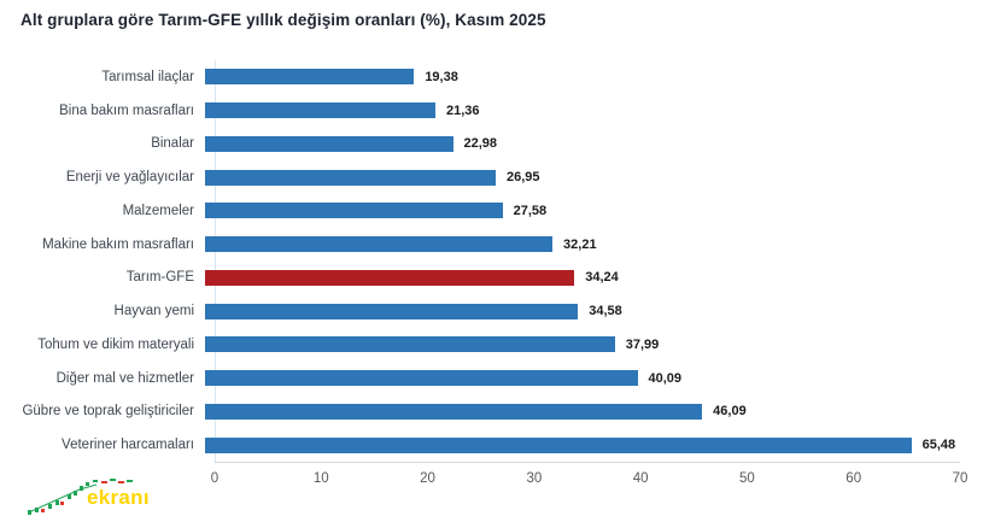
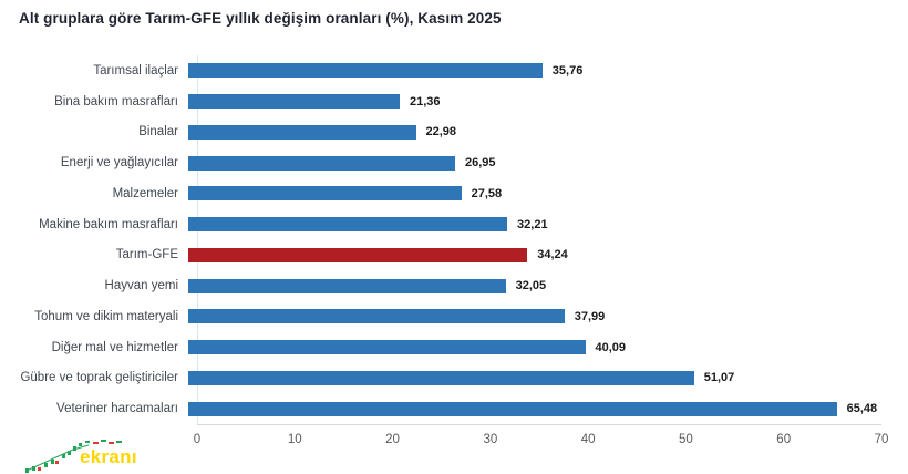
Tarımsal ilaçlar: 19,38 -> 35,76
Hayvan yemi: 34,58 -> 32,05
Gübre ve toprak geliştiriciler: 46,09 -> 51,07
